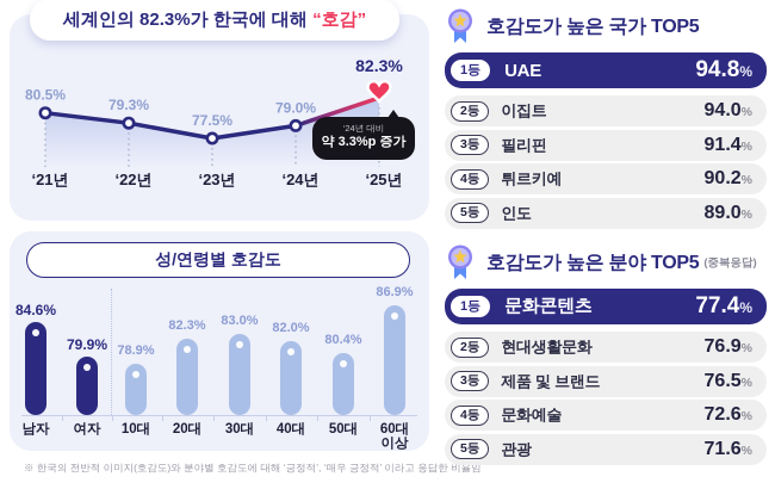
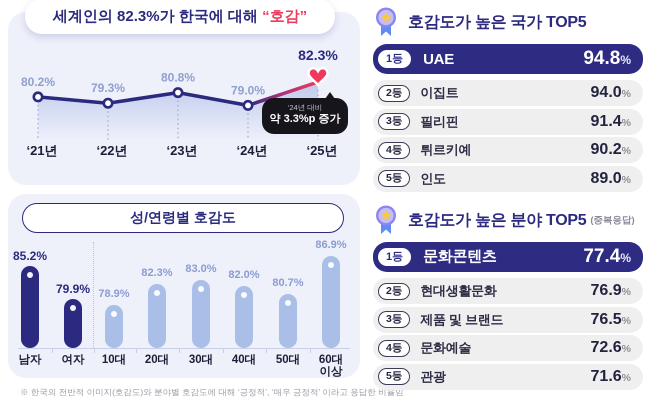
세계인의 82.3%가 한국에 대해 “호감”/‘21년: 80.5% -> 80.2%
세계인의 82.3%가 한국에 대해 “호감”/‘23년: 77.5% -> 80.8%
성/연령별 호감도/남자: 84.6% -> 85.2%
성/연령별 호감도/50대: 80.4% -> 80.7%
